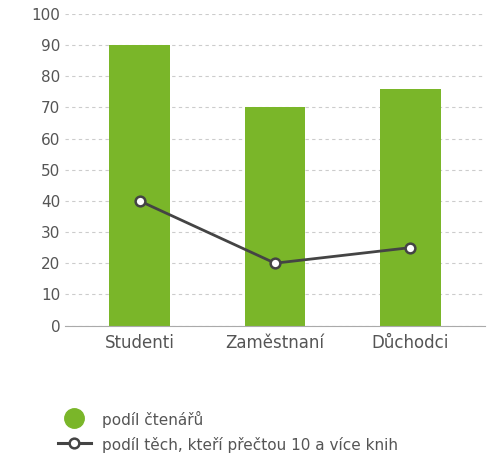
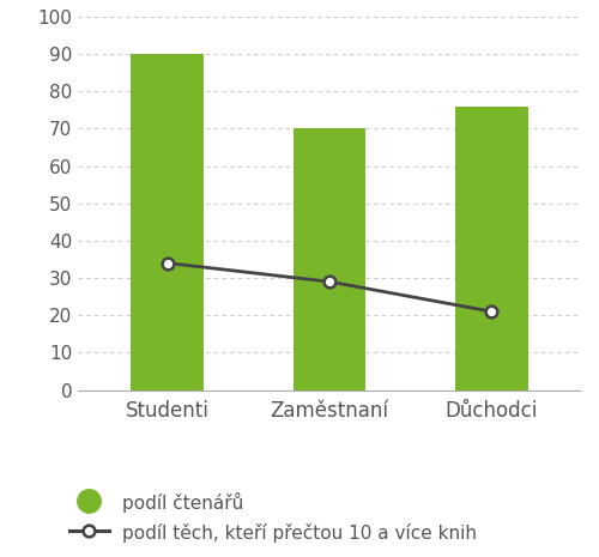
podíl těch, kteří přečtou 10 a více knih/Studenti: 40 -> 34
podíl těch, kteří přečtou 10 a více knih/Zaměstnaní: 20 -> 29
podíl těch, kteří přečtou 10 a více knih/Důchodci: 25 -> 21
